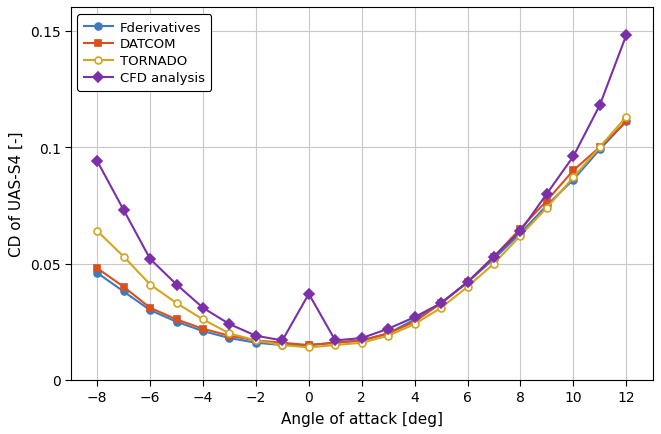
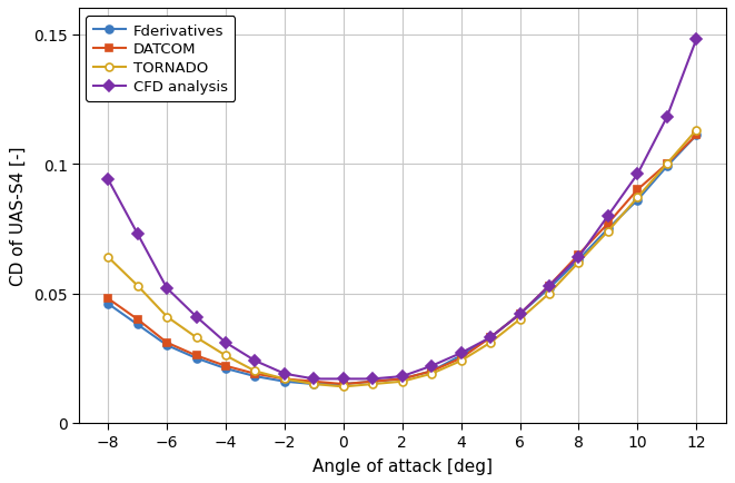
CFD analysis/0: 0.037 -> 0.017
